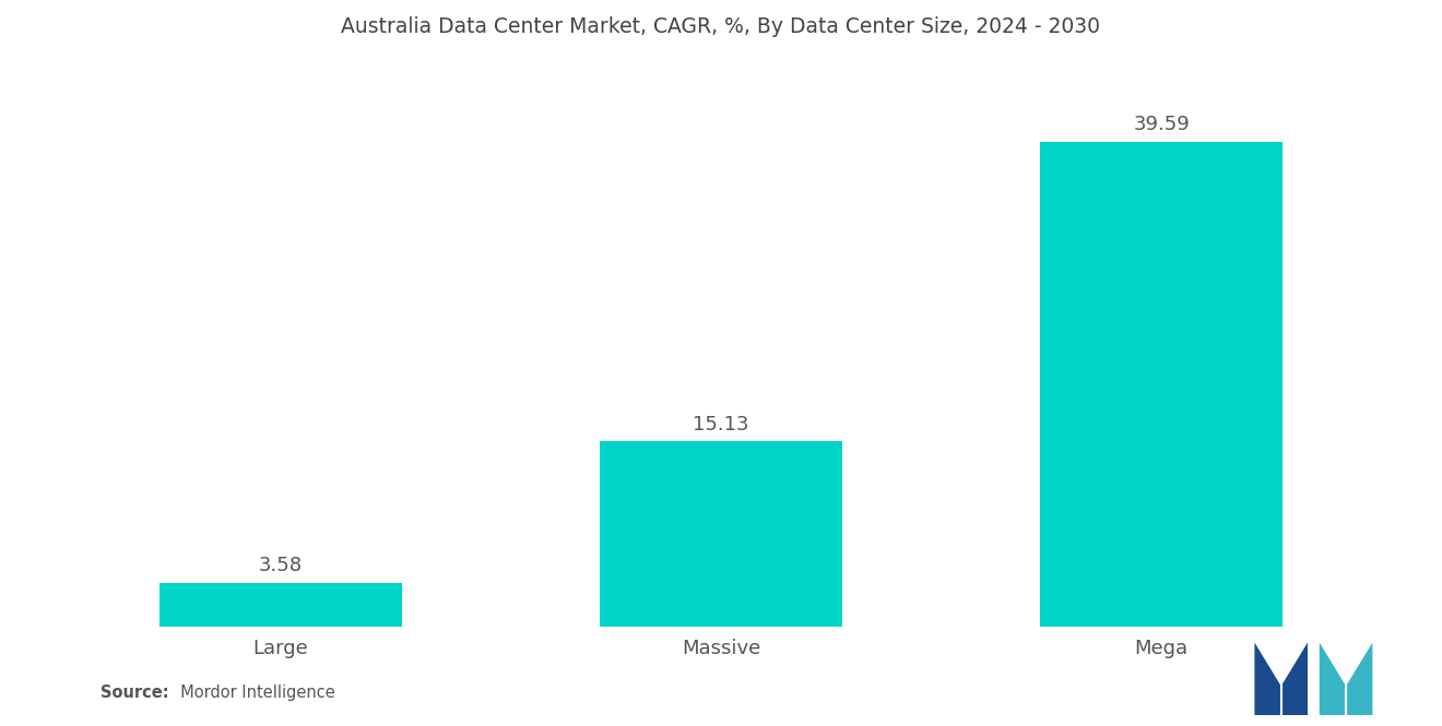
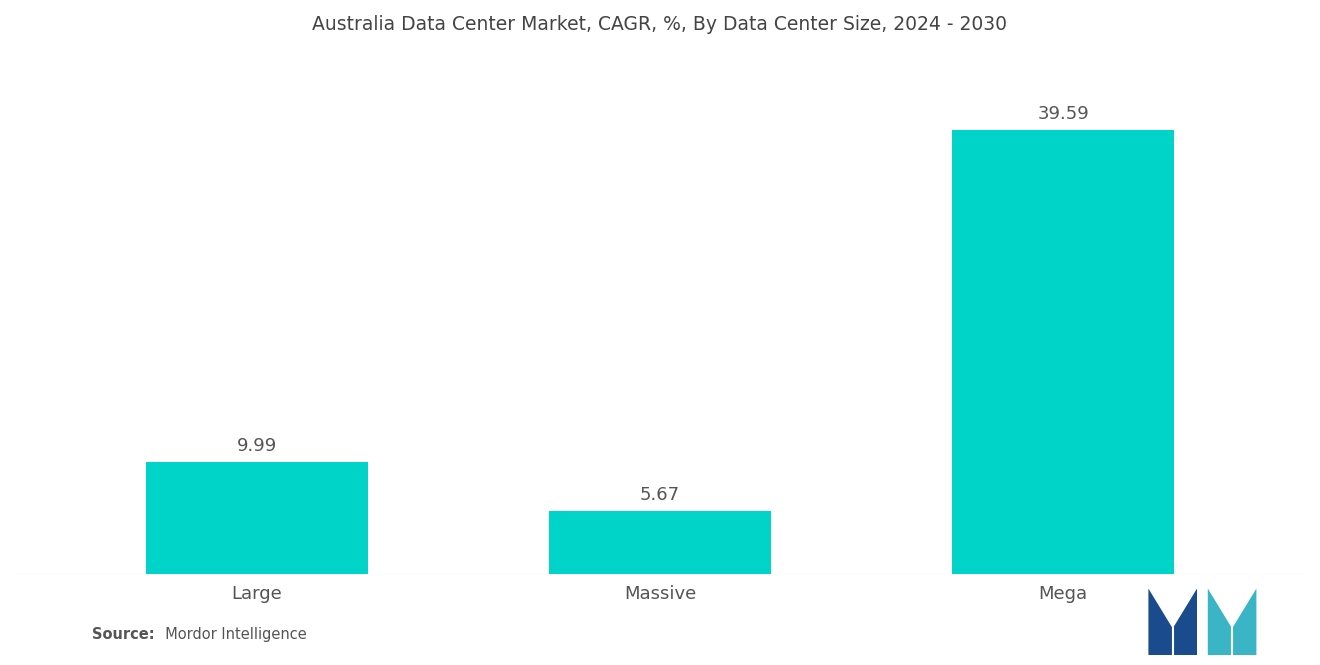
Large: 3.58 -> 9.99
Massive: 15.13 -> 5.67
